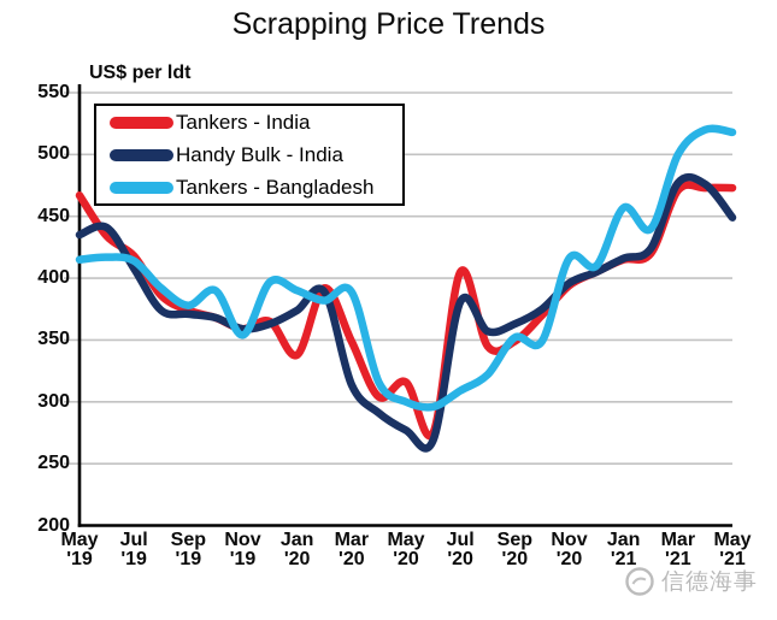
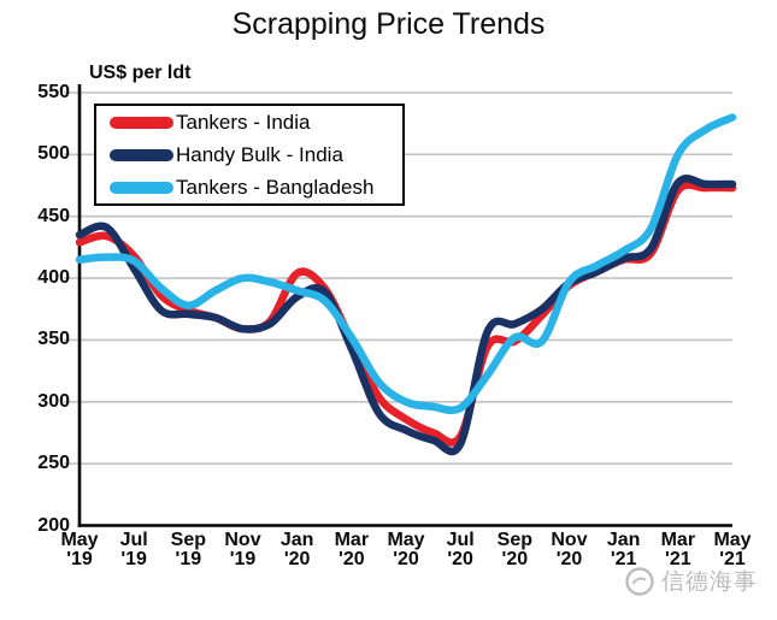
Tankers - India/May '19: 467 -> 429
Tankers - Bangladesh/Nov '19: 354 -> 400
Tankers - India/Jan '20: 338 -> 404
Handy Bulk - India/Jan '20: 374 -> 385
Handy Bulk - India/Mar '20: 314 -> 343
Tankers - Bangladesh/Mar '20: 389 -> 352
Tankers - India/May '20: 316 -> 286
Tankers - India/Jul '20: 405 -> 272
Handy Bulk - India/Jul '20: 381 -> 266
Tankers - Bangladesh/Jul '20: 309 -> 295
Tankers - Bangladesh/Nov '20: 416 -> 397
Tankers - Bangladesh/Jan '21: 457 -> 422
Handy Bulk - India/May '21: 449 -> 476
Tankers - Bangladesh/May '21: 518 -> 530
